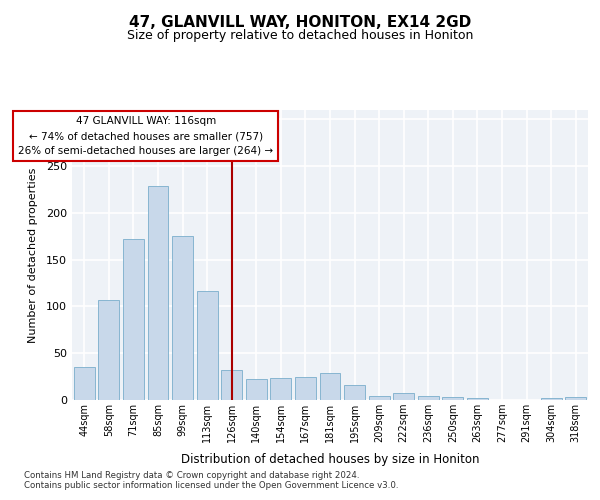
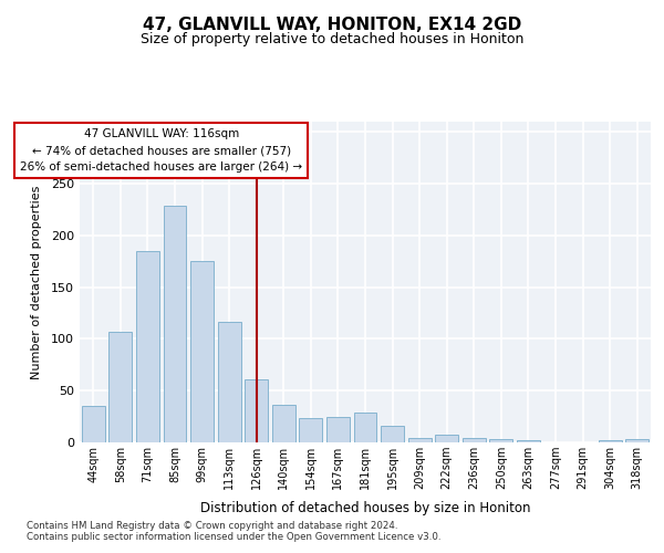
71sqm: 172 -> 185
126sqm: 32 -> 61
140sqm: 22 -> 36
